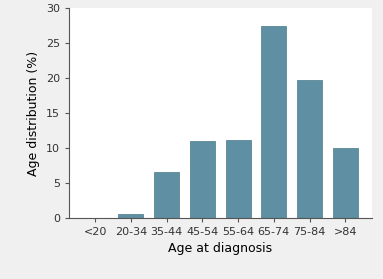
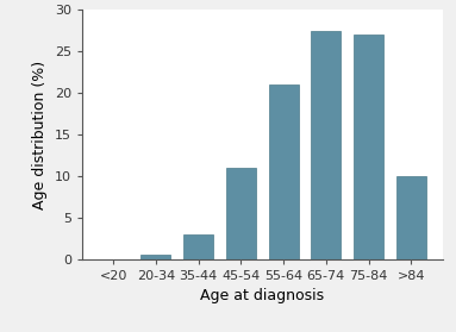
35-44: 6.6 -> 3.0
55-64: 11.2 -> 21.0
75-84: 19.8 -> 27.0
